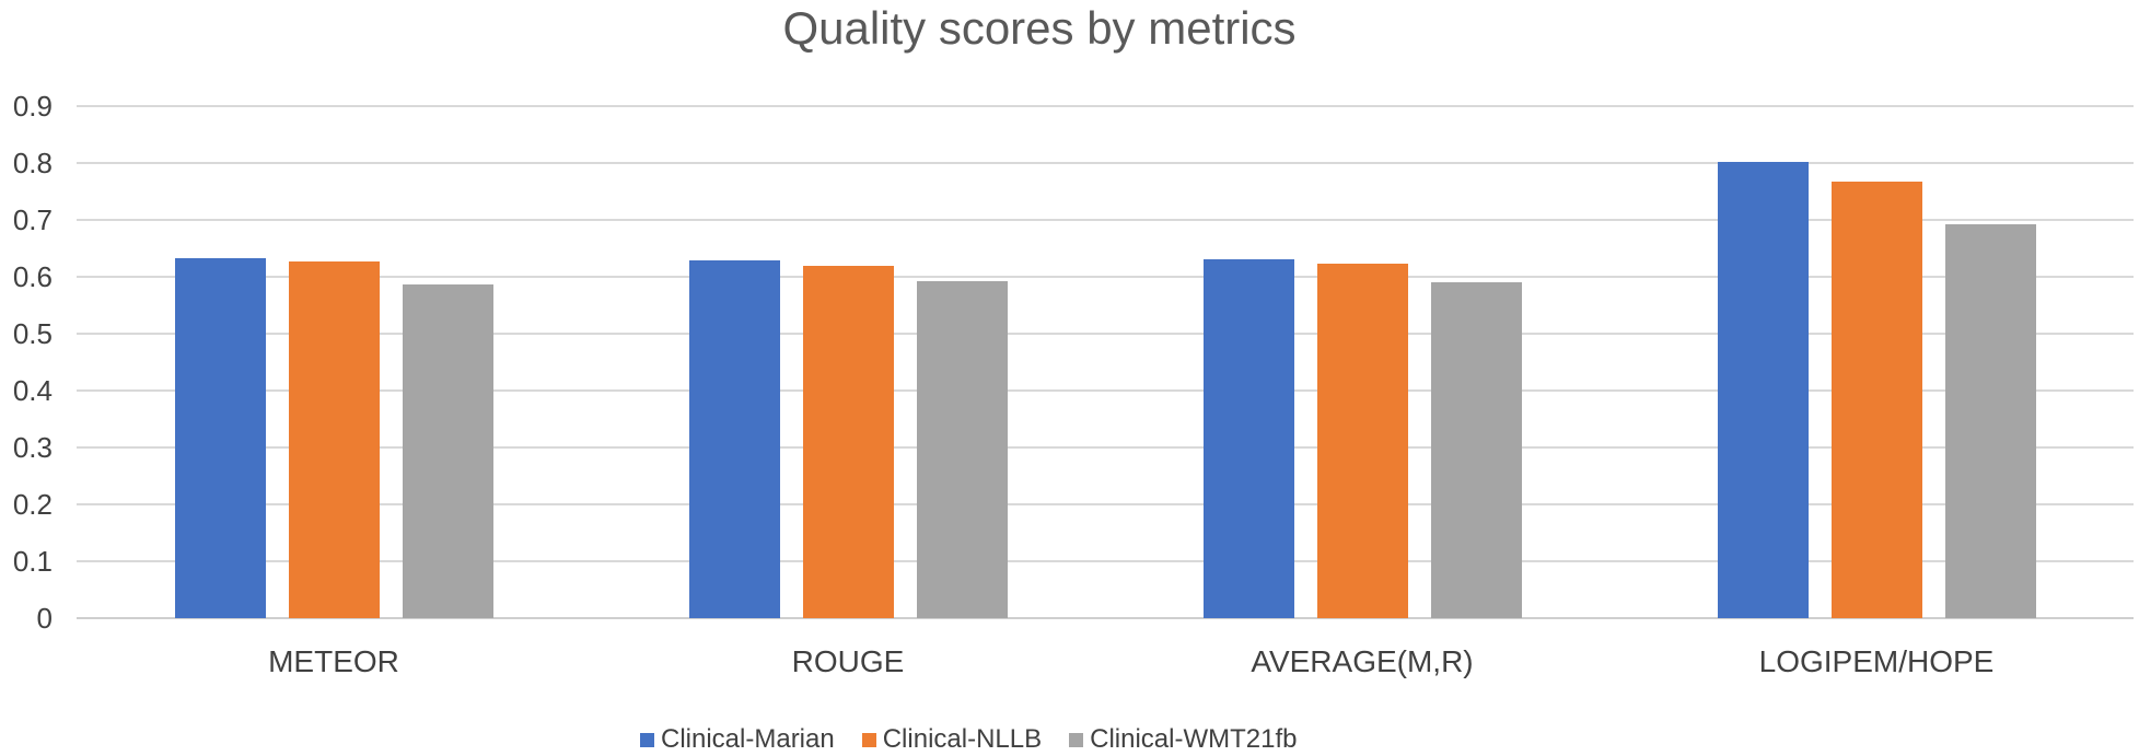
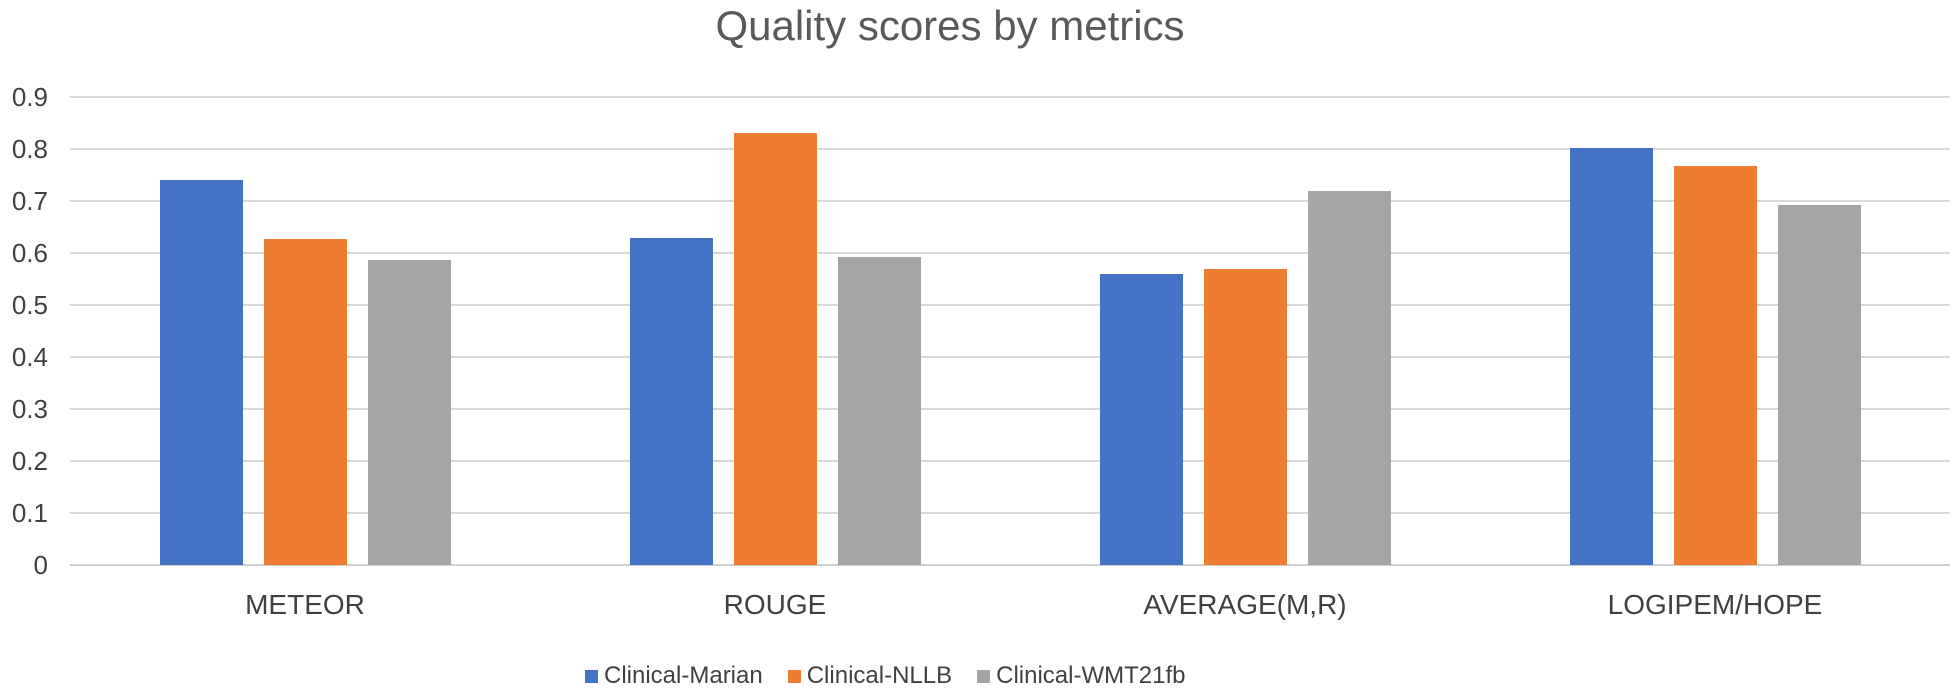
Clinical-Marian/METEOR: 0.63 -> 0.74
Clinical-NLLB/ROUGE: 0.62 -> 0.83
Clinical-Marian/AVERAGE(M,R): 0.63 -> 0.56
Clinical-NLLB/AVERAGE(M,R): 0.62 -> 0.57
Clinical-WMT21fb/AVERAGE(M,R): 0.59 -> 0.72
